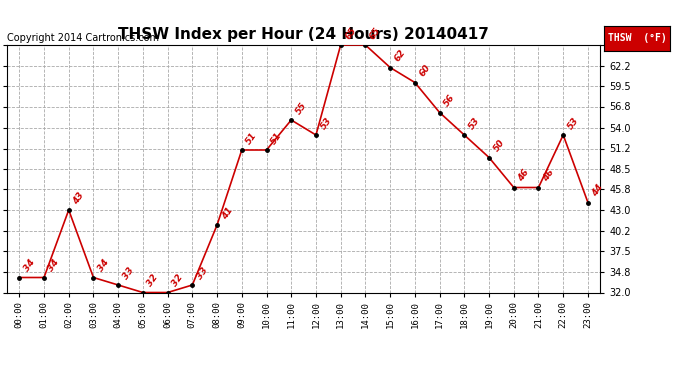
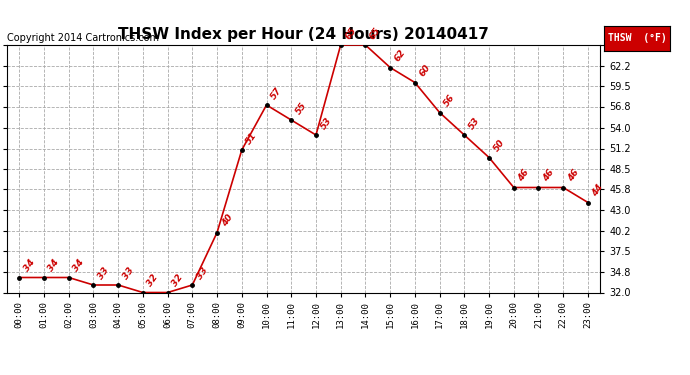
02:00: 43 -> 34
03:00: 34 -> 33
08:00: 41 -> 40
10:00: 51 -> 57
22:00: 53 -> 46
